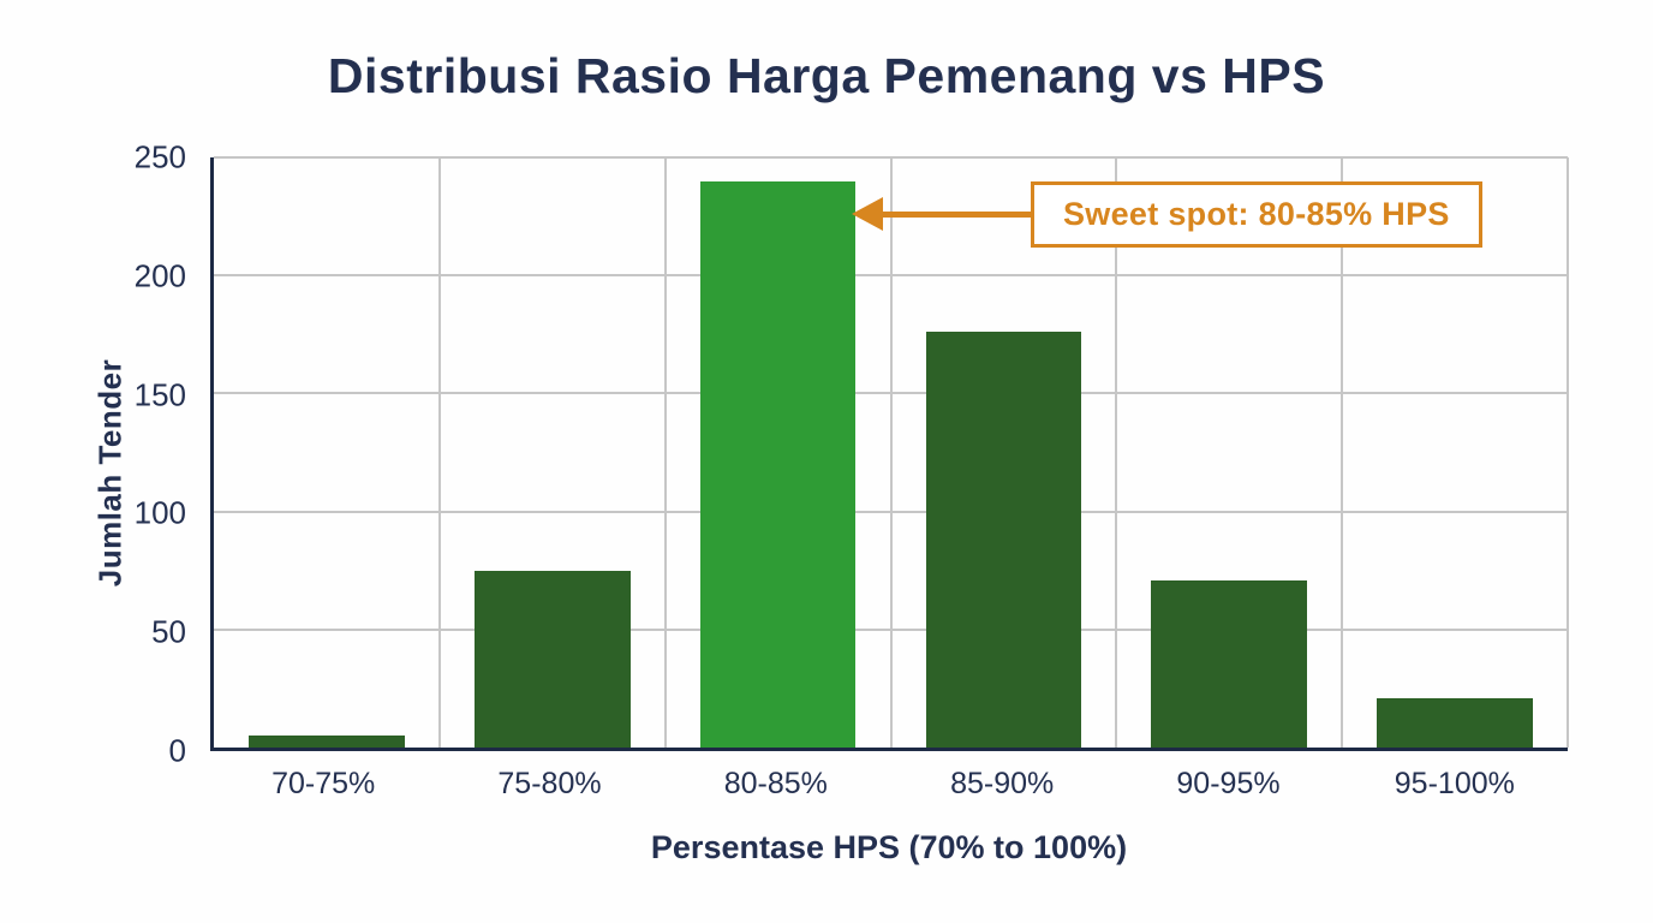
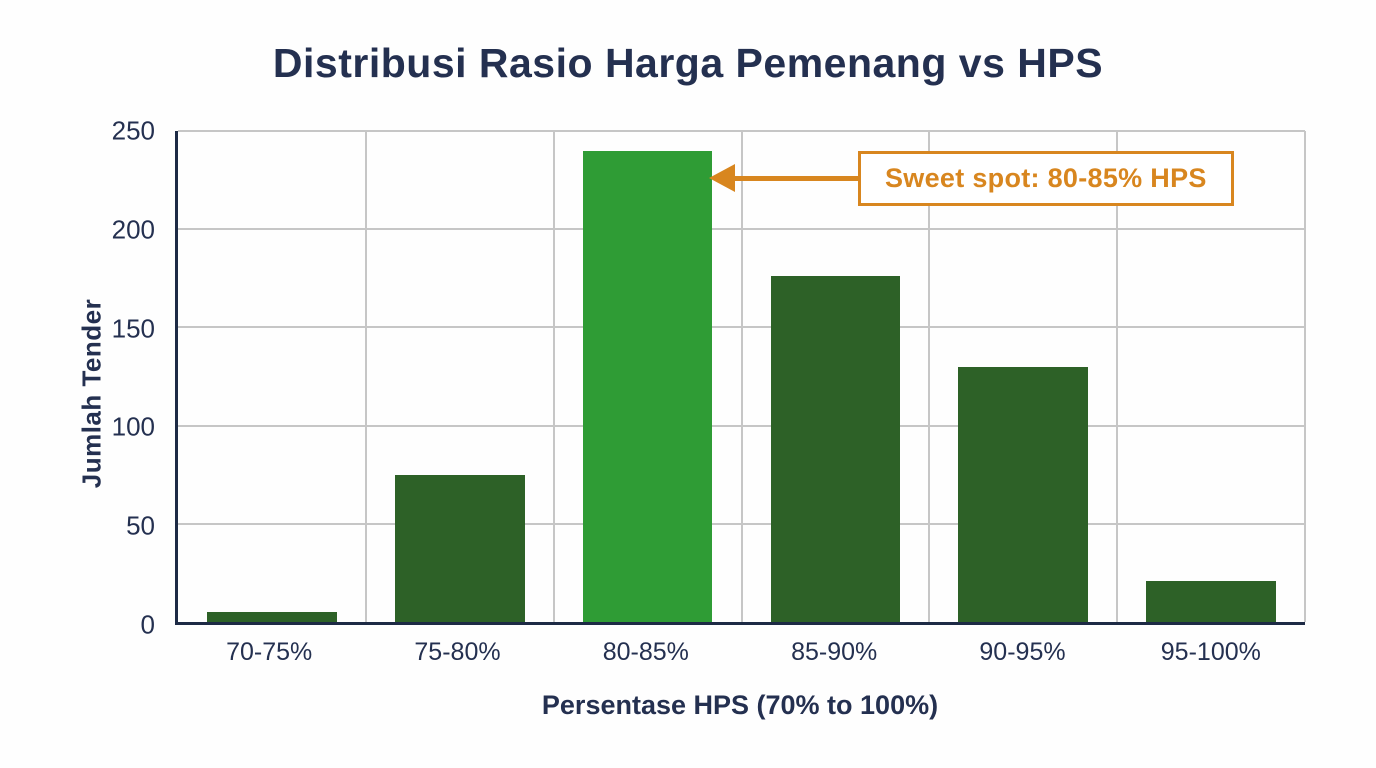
90-95%: 71 -> 130
